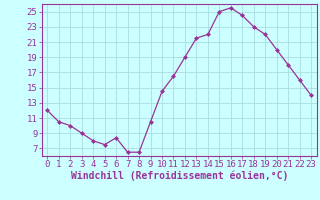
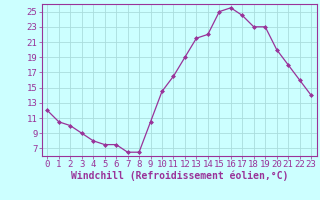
6: 8.4 -> 7.5
19: 22.0 -> 23.0
